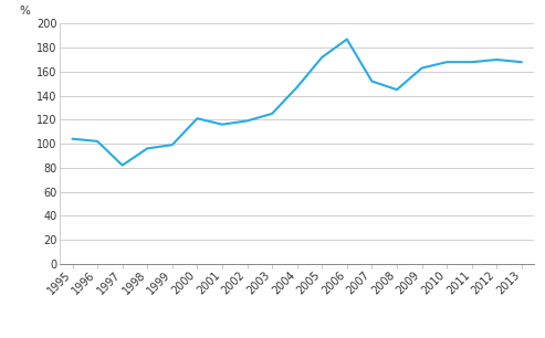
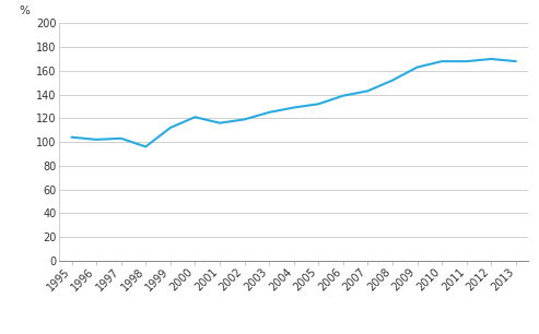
1997: 82 -> 103
1999: 99 -> 112
2004: 147 -> 129
2005: 172 -> 132
2006: 187 -> 139
2007: 152 -> 143
2008: 145 -> 152
